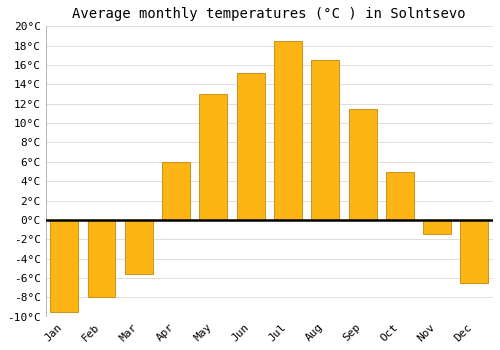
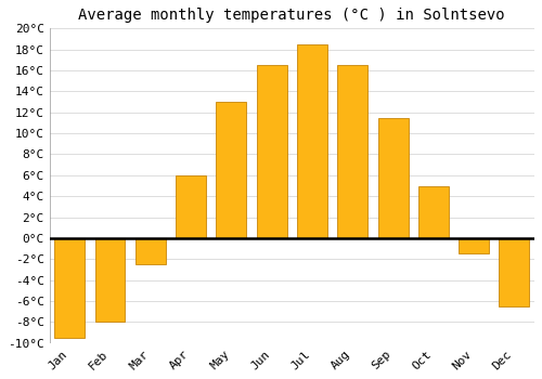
Mar: -5.6°C -> -2.5°C
Jun: 15.2°C -> 16.5°C
